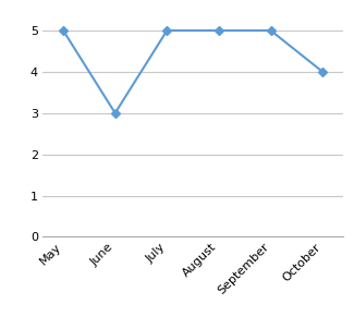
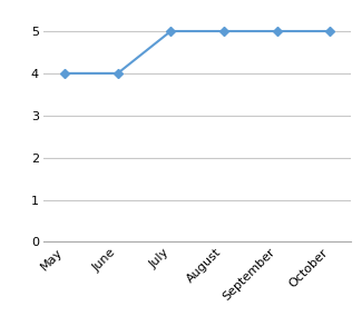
May: 5 -> 4
June: 3 -> 4
October: 4 -> 5
